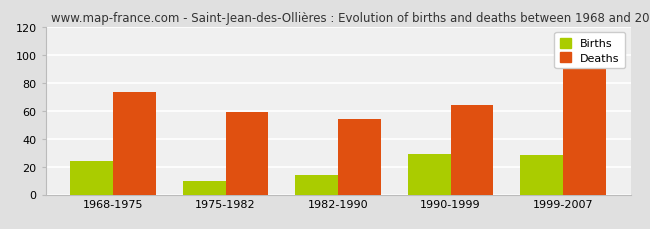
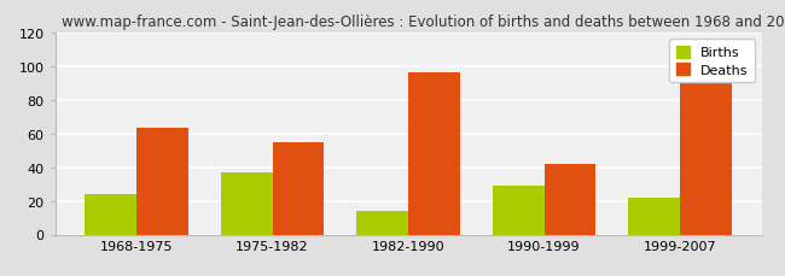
Deaths/1968-1975: 73 -> 63
Births/1975-1982: 10 -> 37
Deaths/1975-1982: 59 -> 55
Deaths/1982-1990: 54 -> 96
Deaths/1990-1999: 64 -> 42
Births/1999-2007: 28 -> 22
